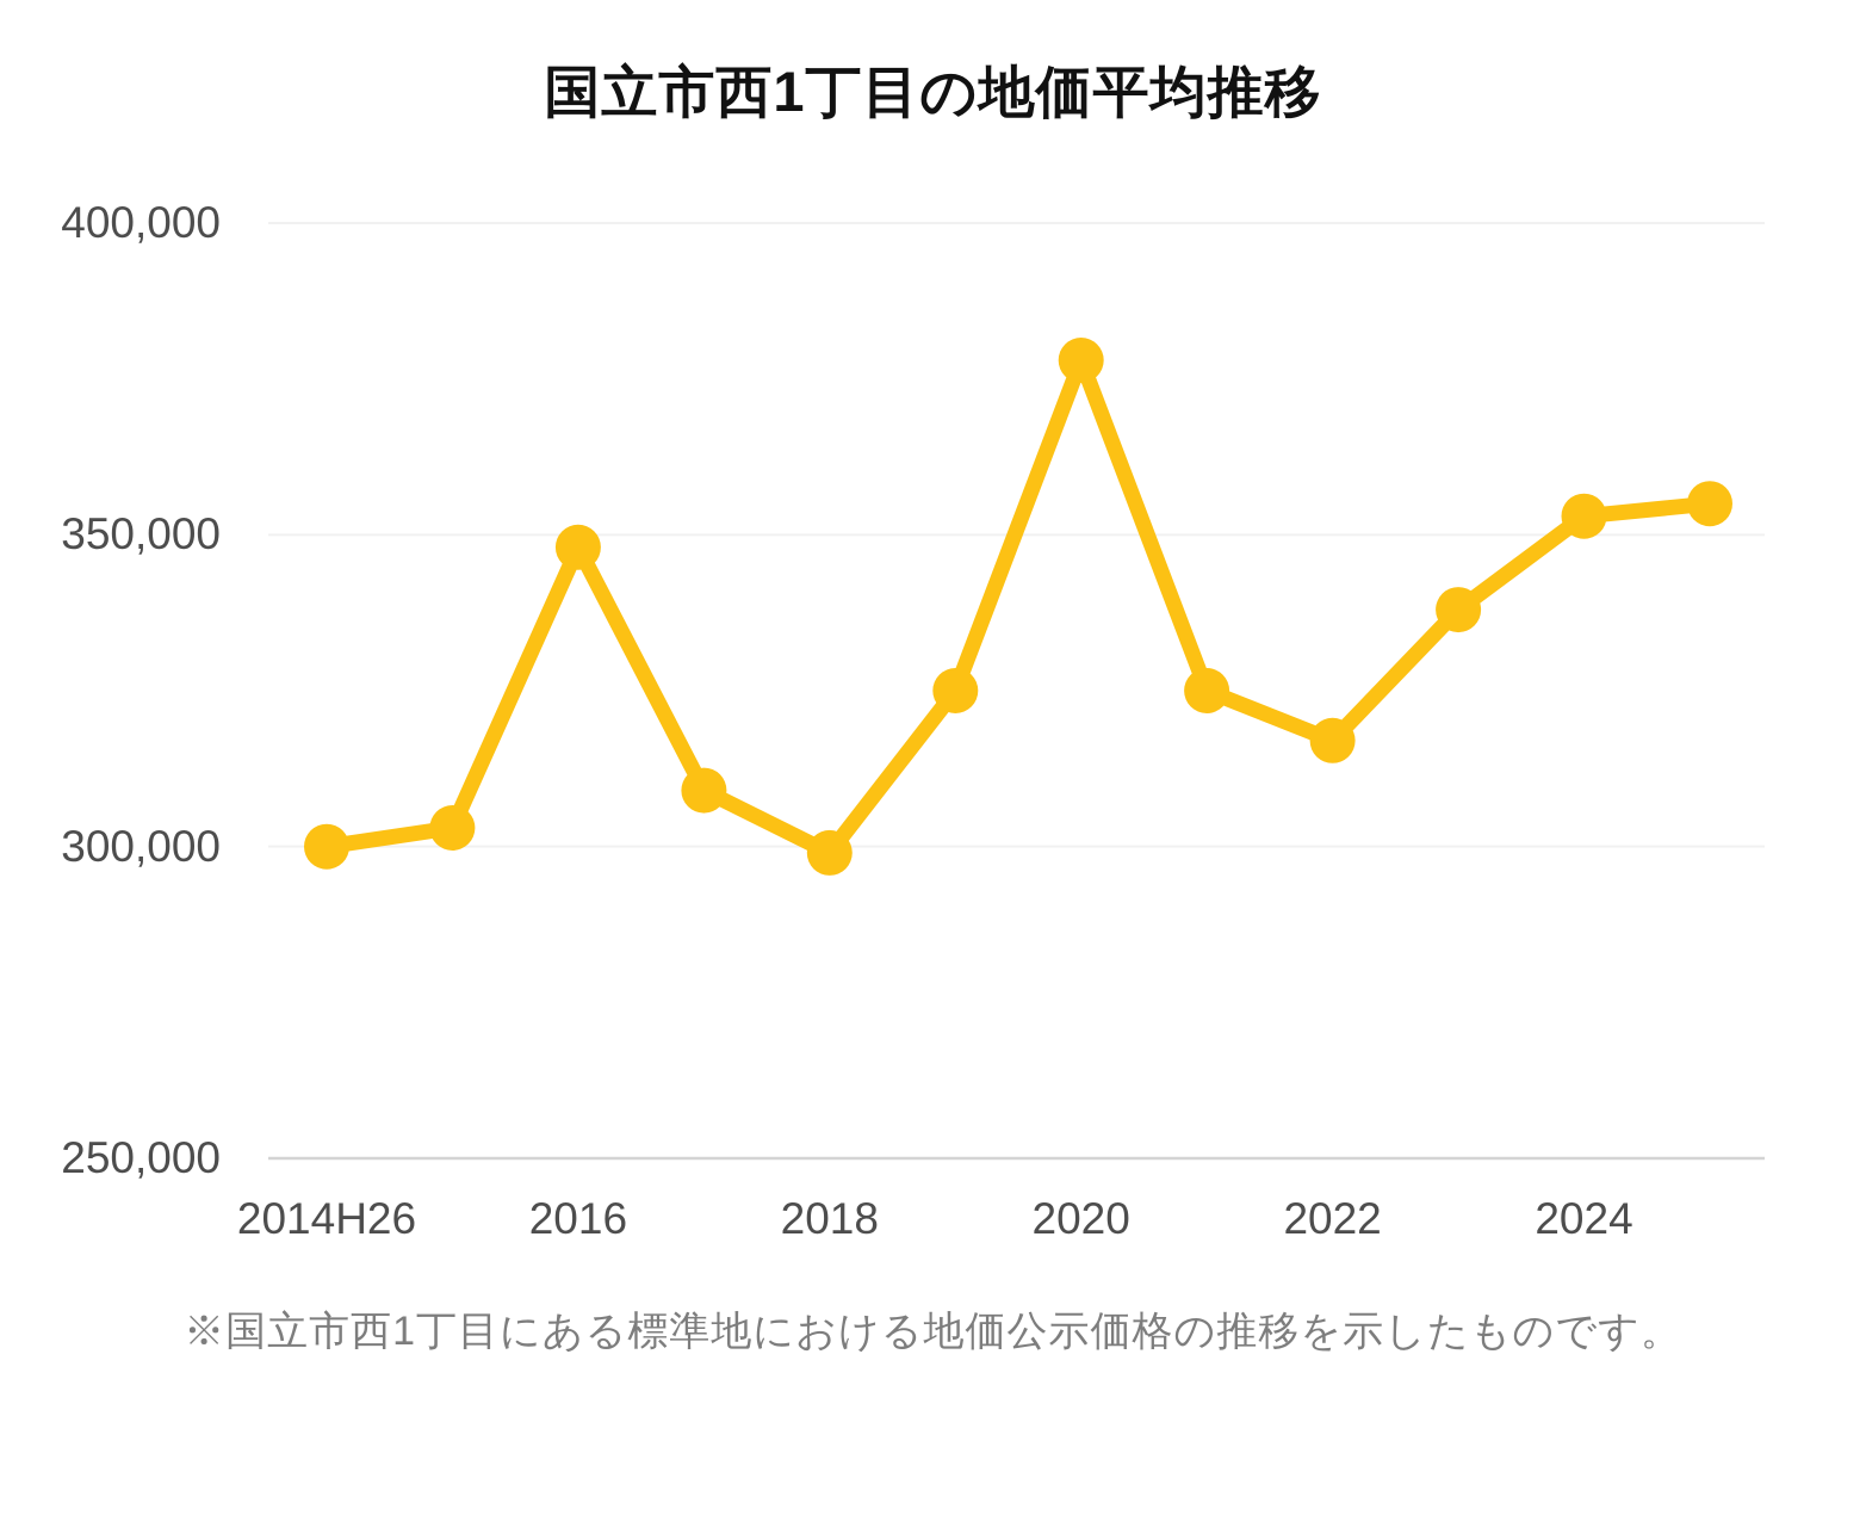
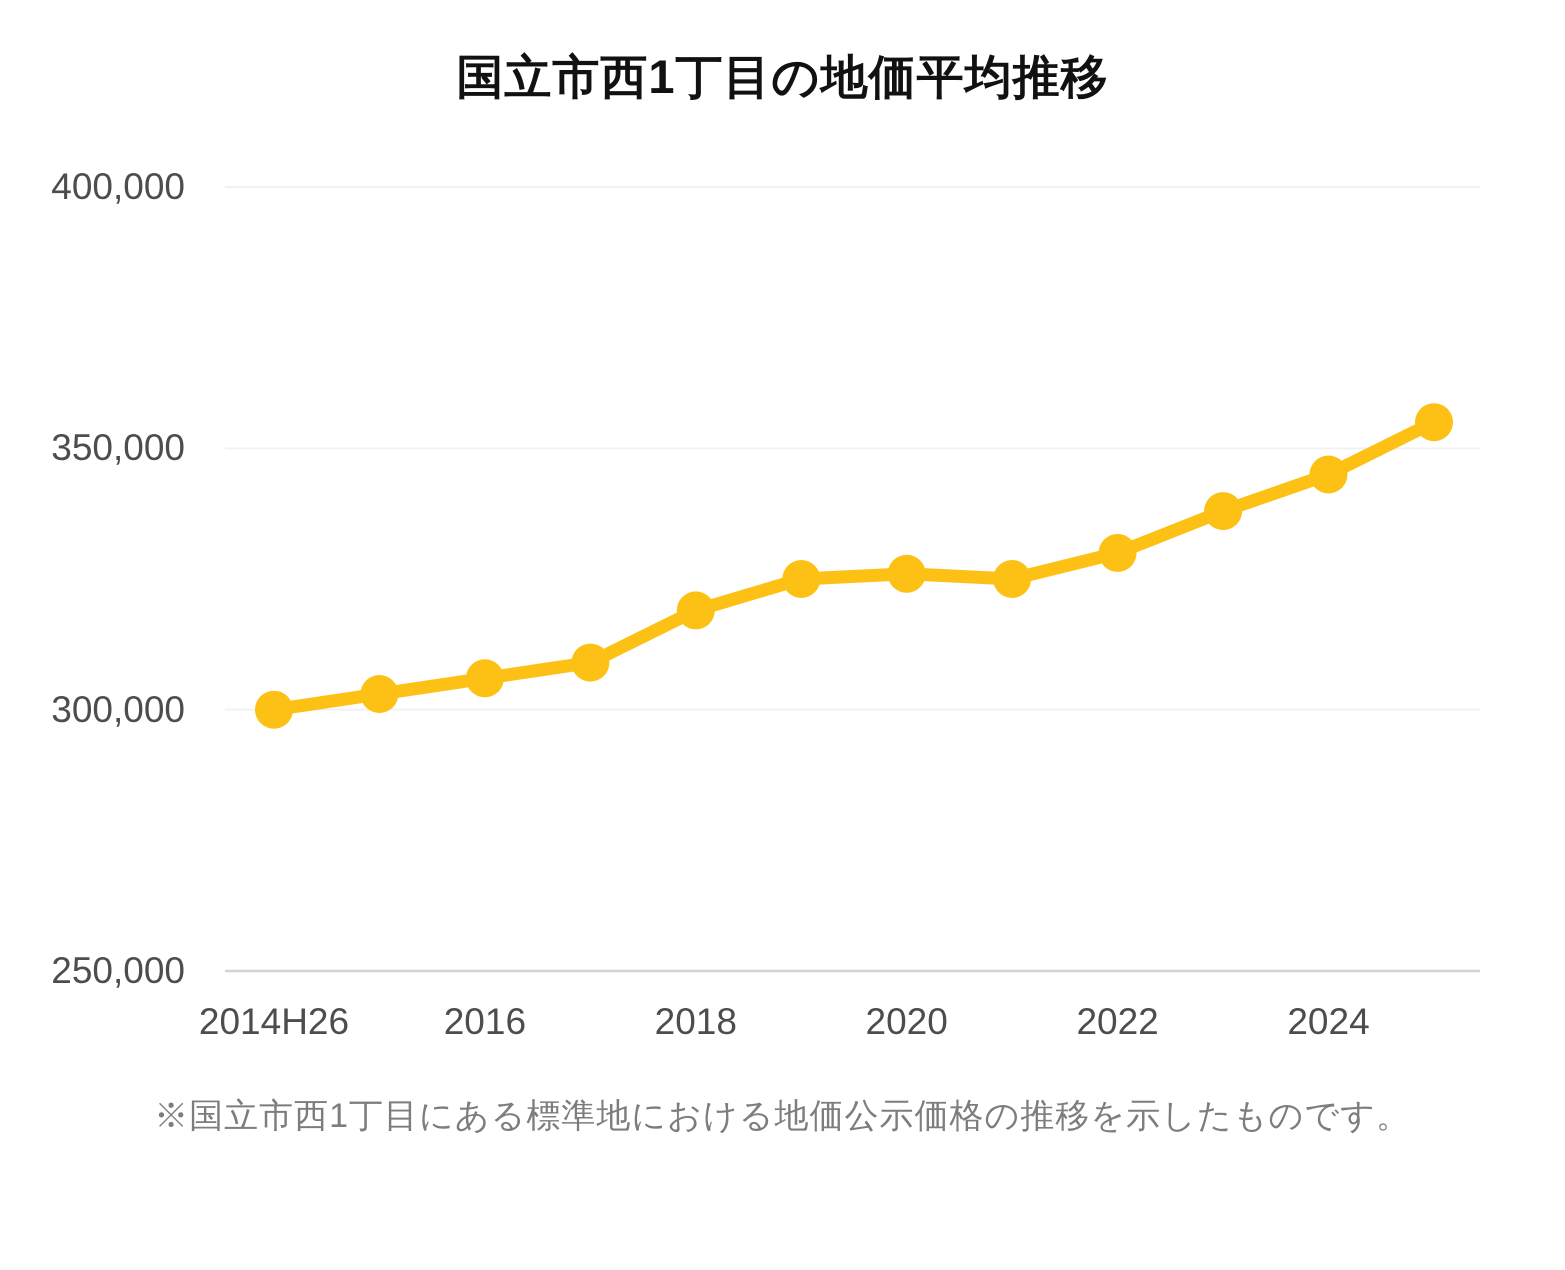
2016: 348000 -> 306000
2018: 299000 -> 319000
2020: 378000 -> 326000
2022: 317000 -> 330000
2024: 353000 -> 345000
